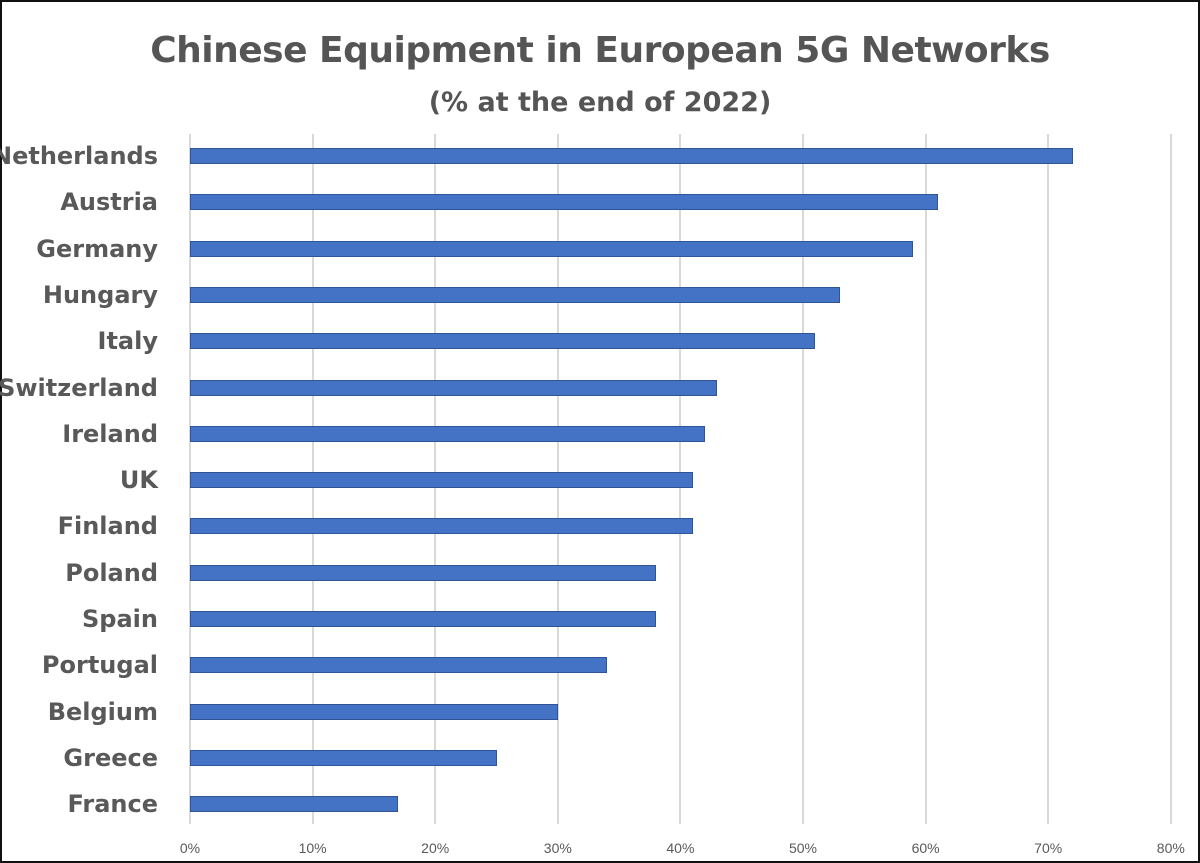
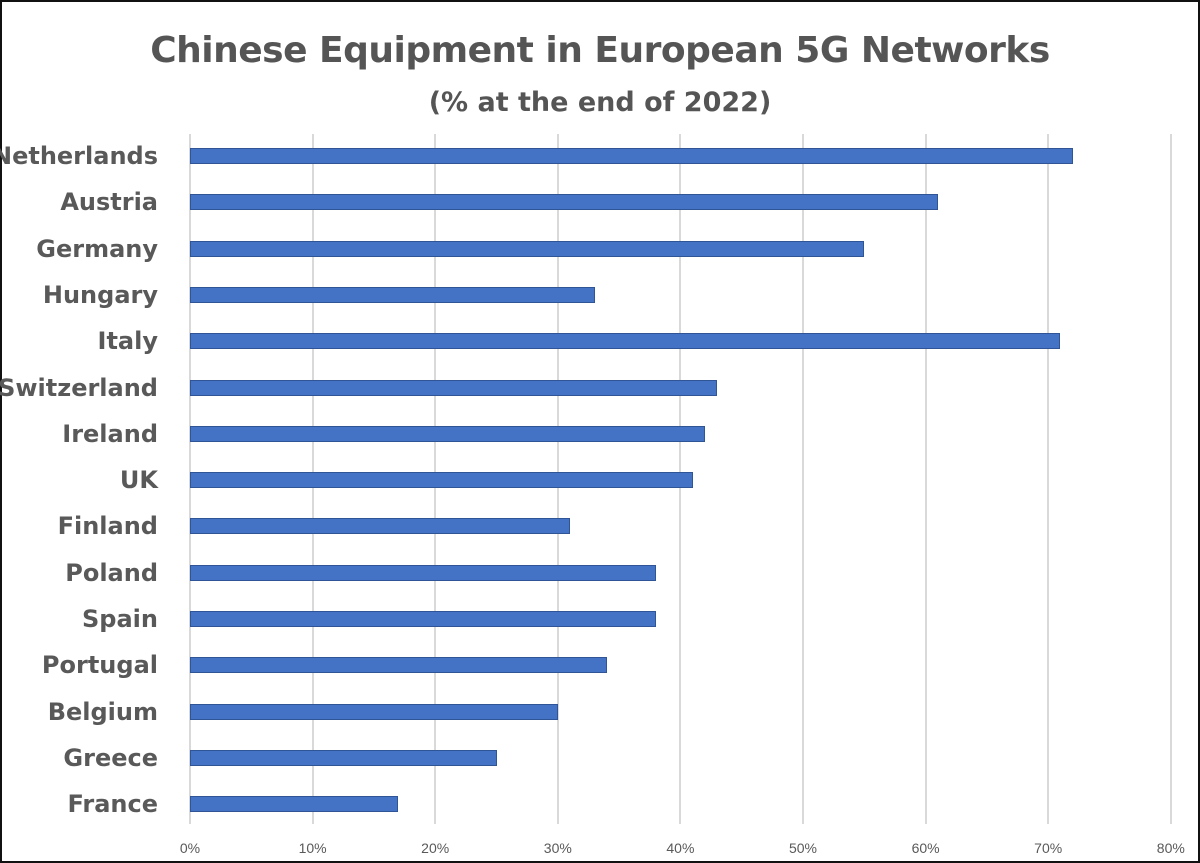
Germany: 59% -> 55%
Hungary: 53% -> 33%
Italy: 51% -> 71%
Finland: 41% -> 31%
